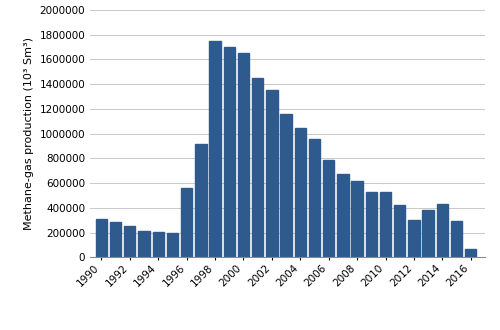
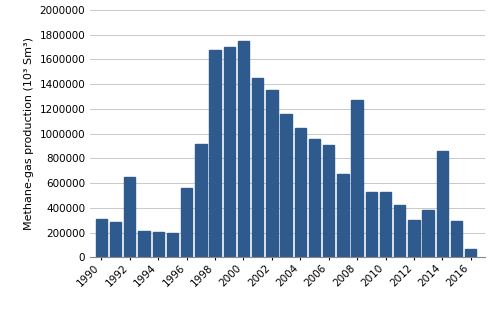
1992: 250000 -> 650000
1998: 1750000 -> 1680000
2000: 1650000 -> 1750000
2006: 780000 -> 910000
2008: 620000 -> 1270000
2014: 430000 -> 860000
